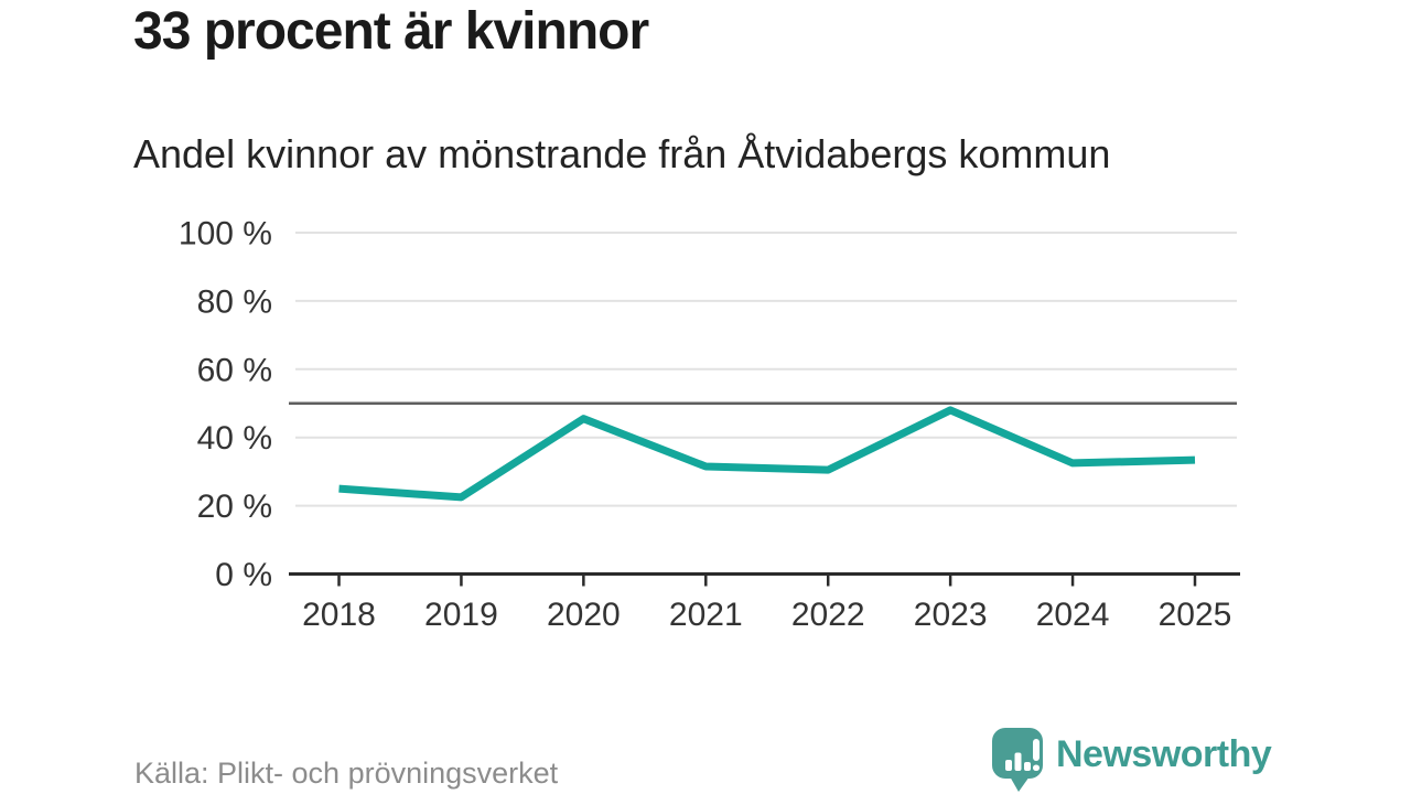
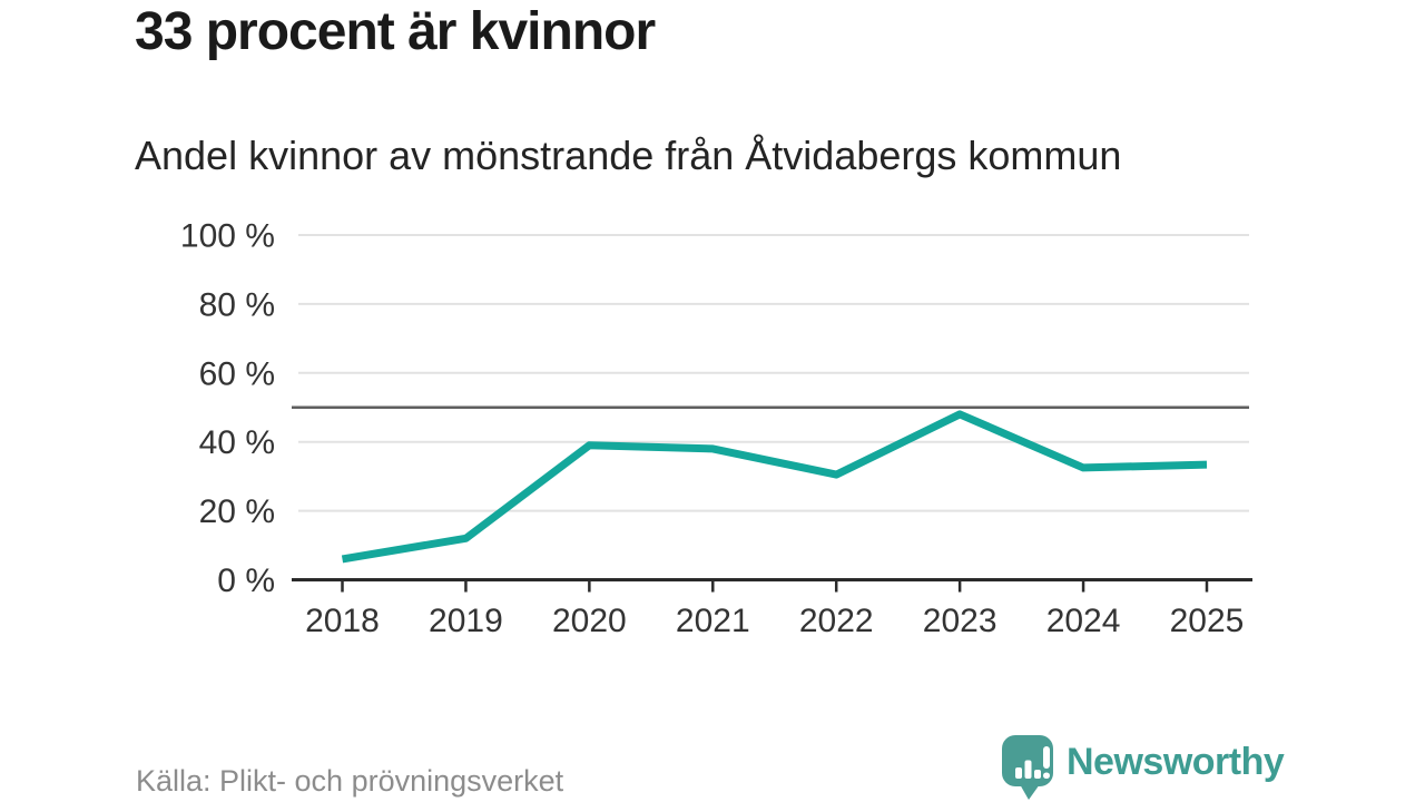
2018: 25% -> 6%
2019: 22% -> 12%
2020: 46% -> 39%
2021: 32% -> 38%
